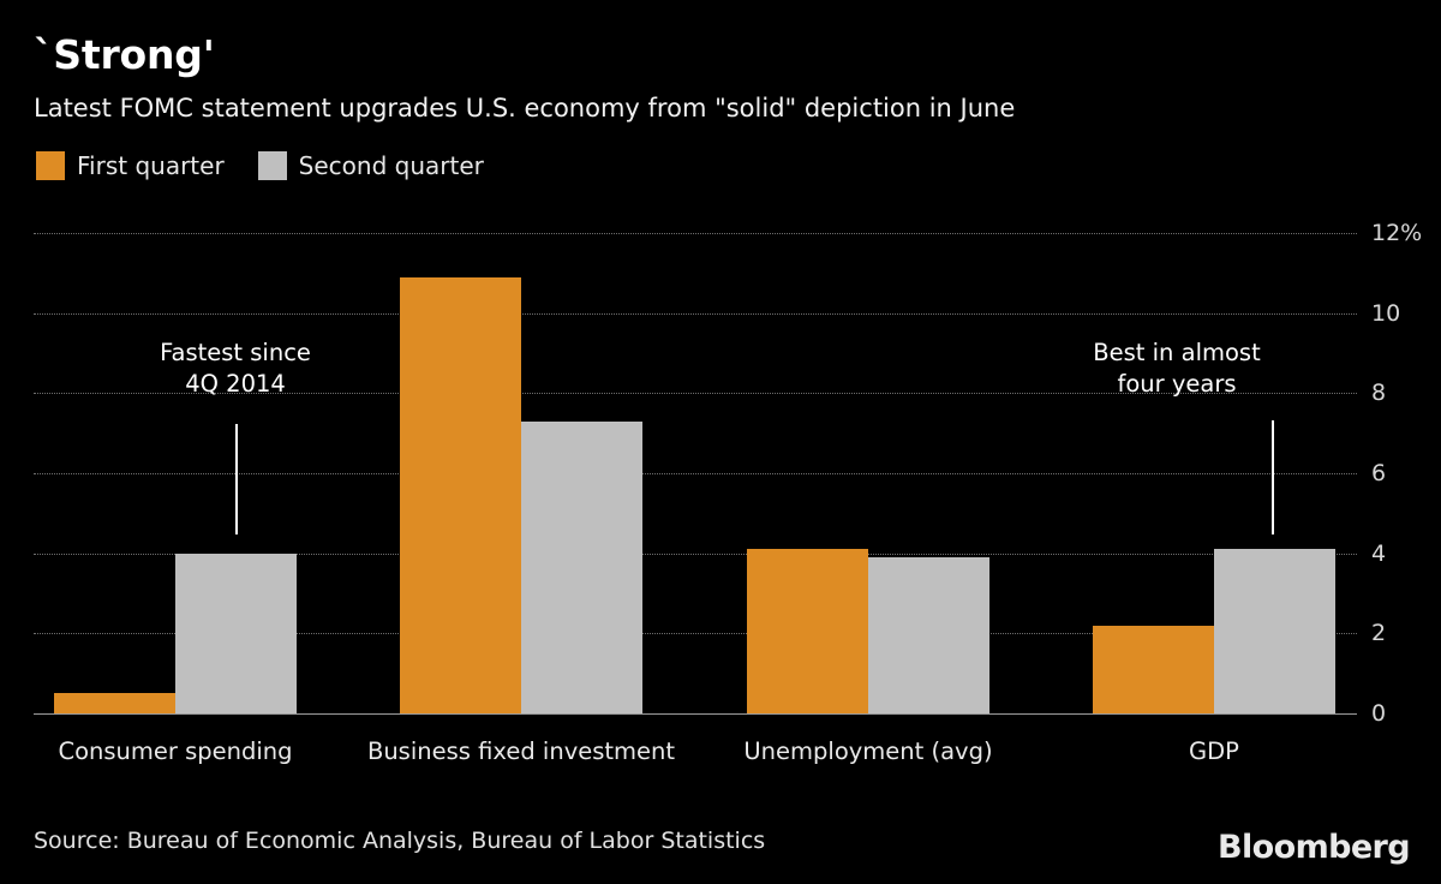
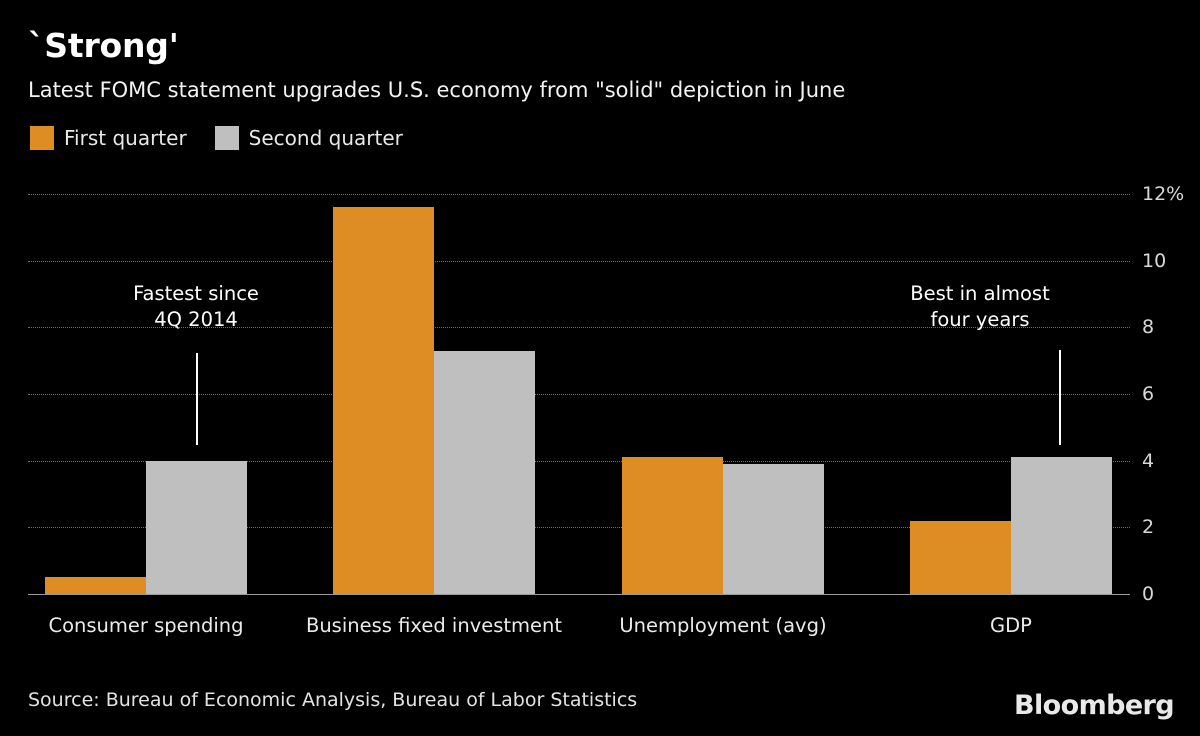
First quarter/Business fixed investment: 10.9% -> 11.6%
